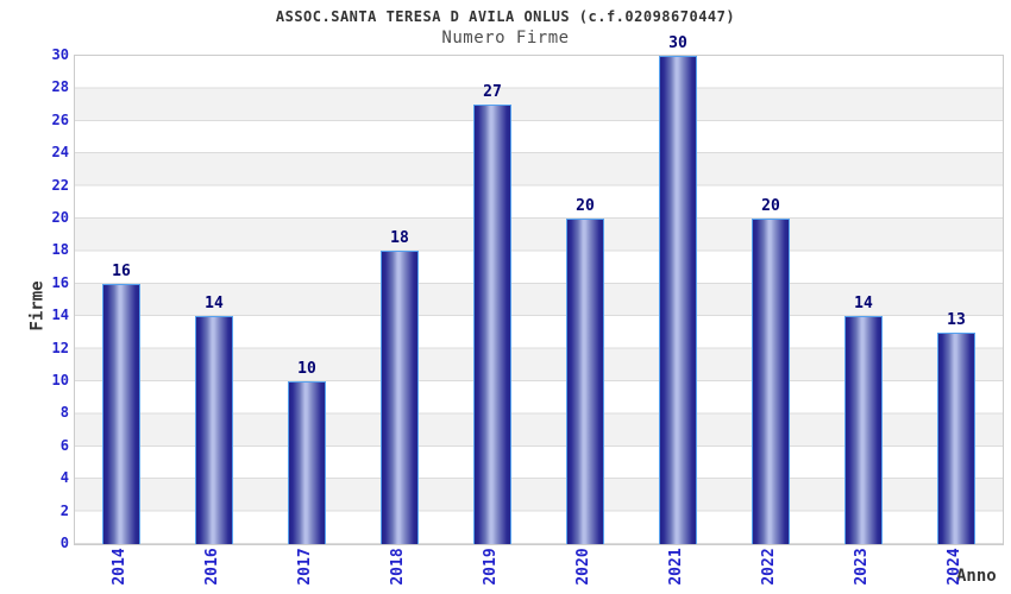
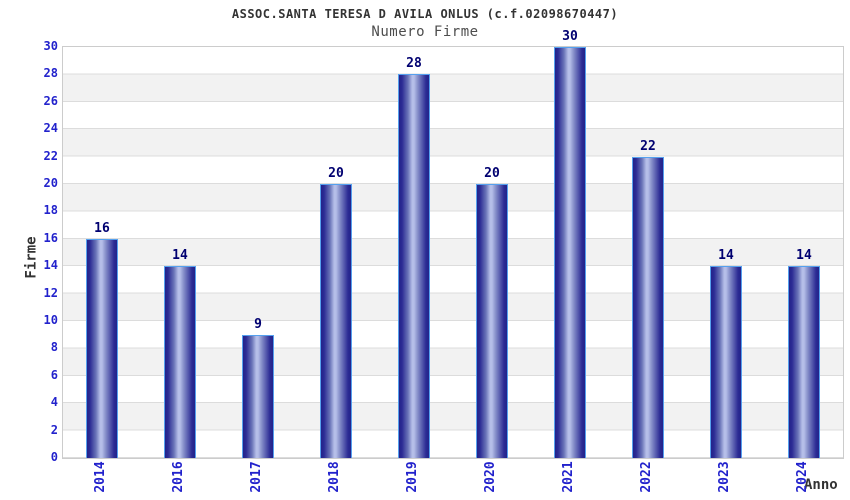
2017: 10 -> 9
2018: 18 -> 20
2019: 27 -> 28
2022: 20 -> 22
2024: 13 -> 14
